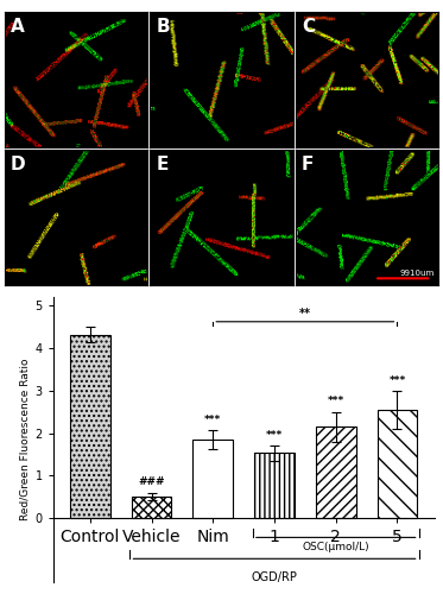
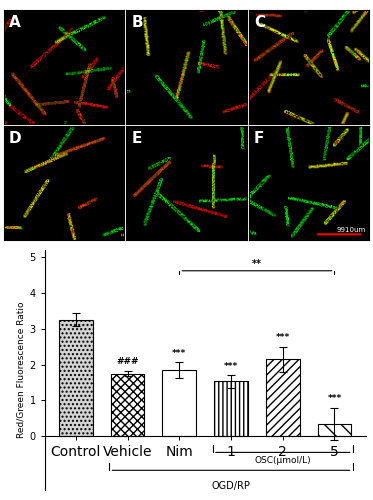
Control: 4.32 -> 3.25
Vehicle: 0.52 -> 1.75
5: 2.55 -> 0.35
